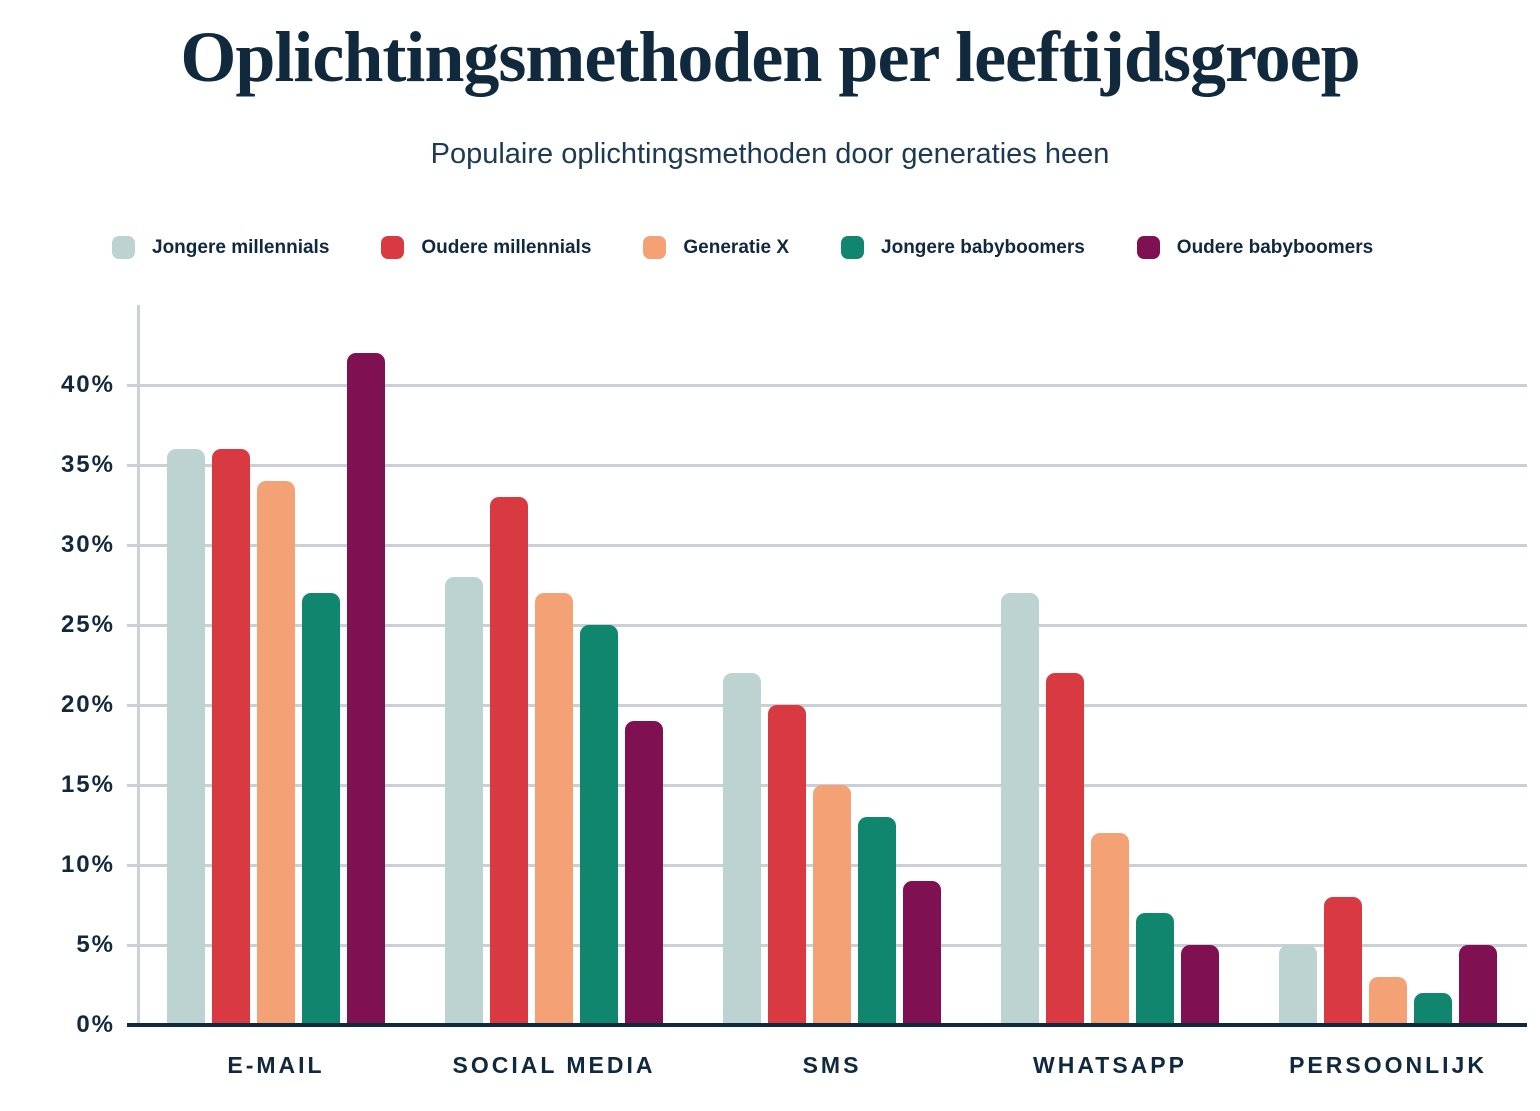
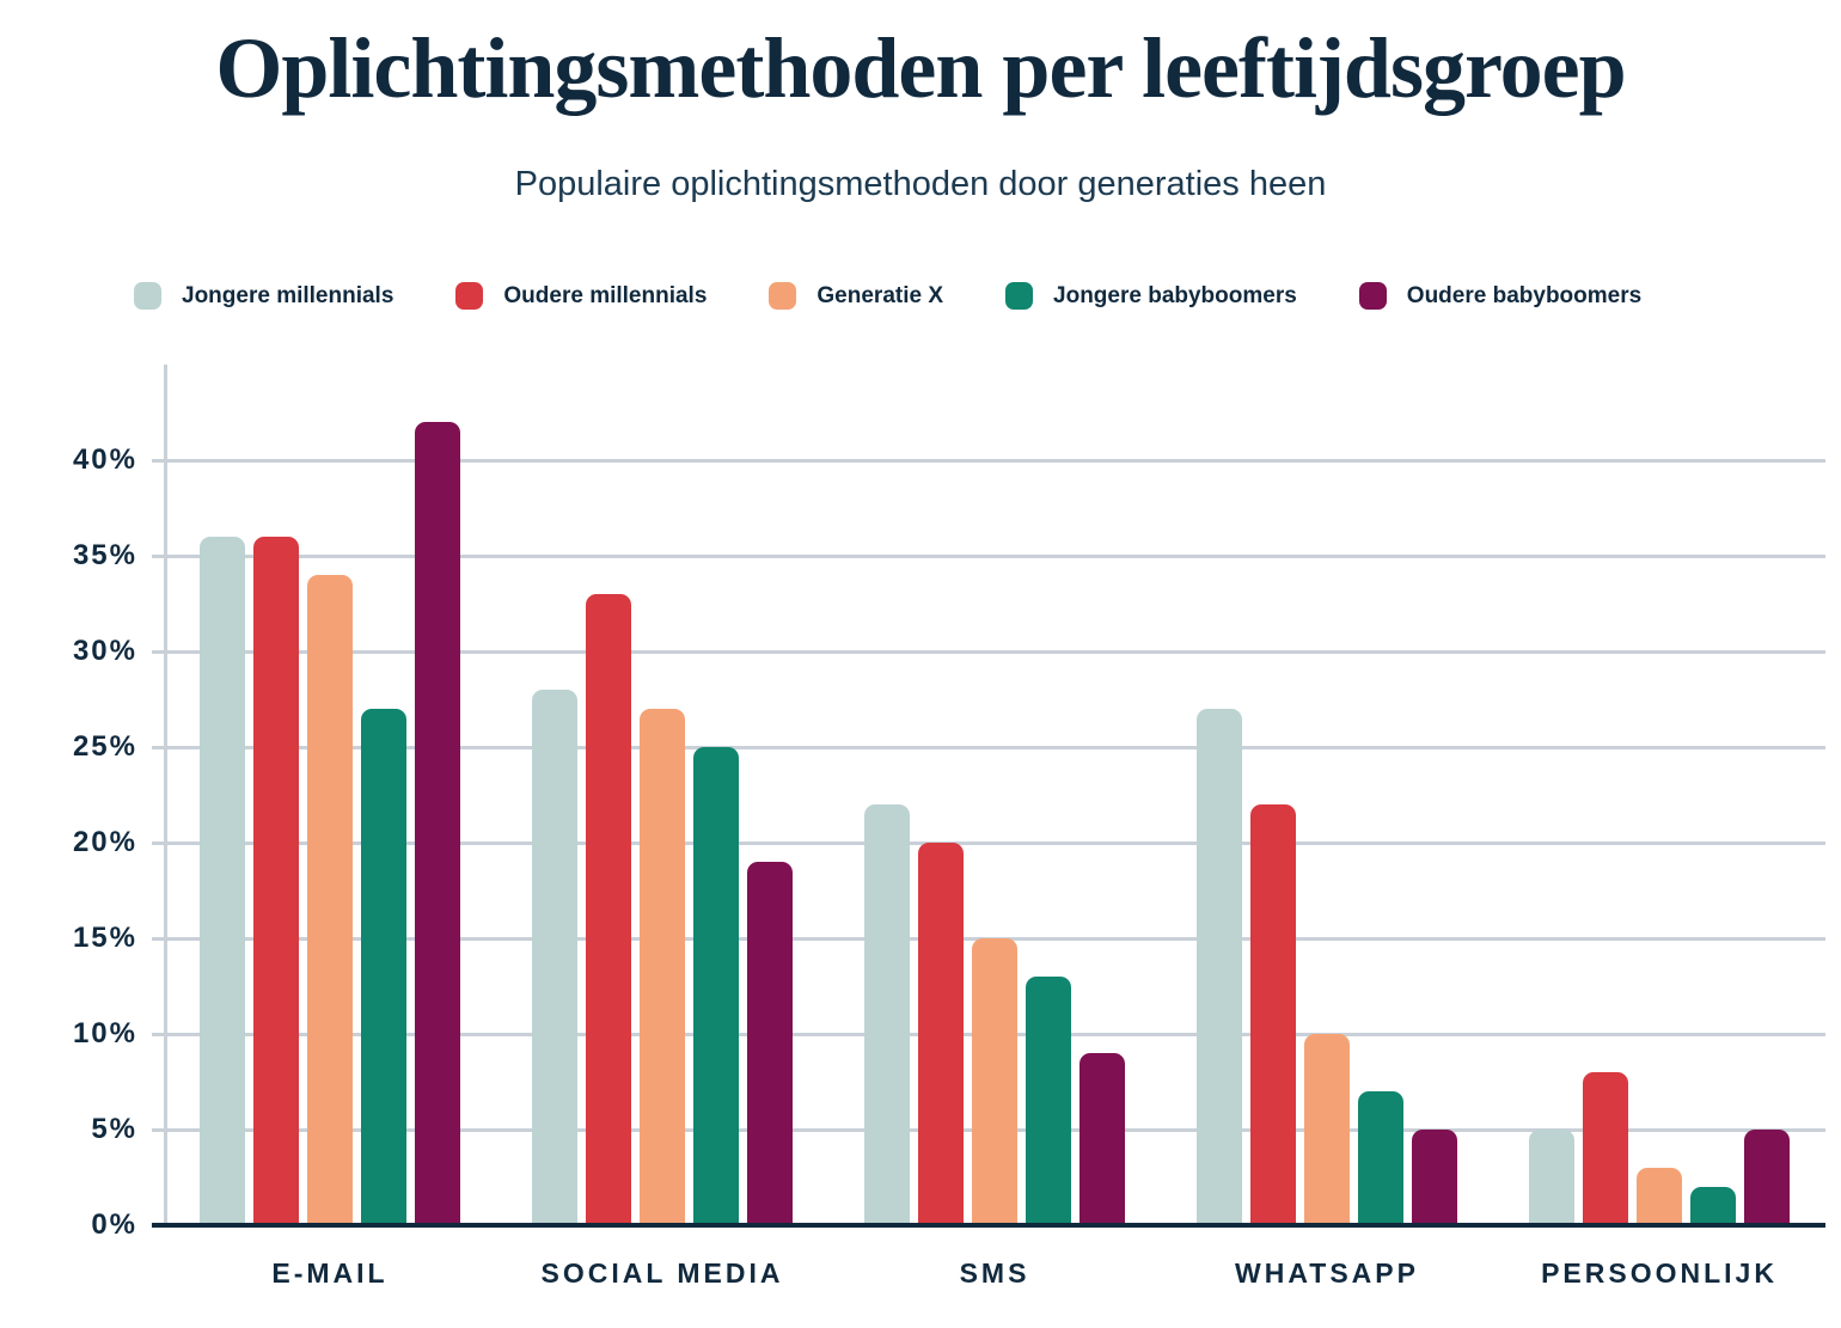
Generatie X/WHATSAPP: 12% -> 10%
